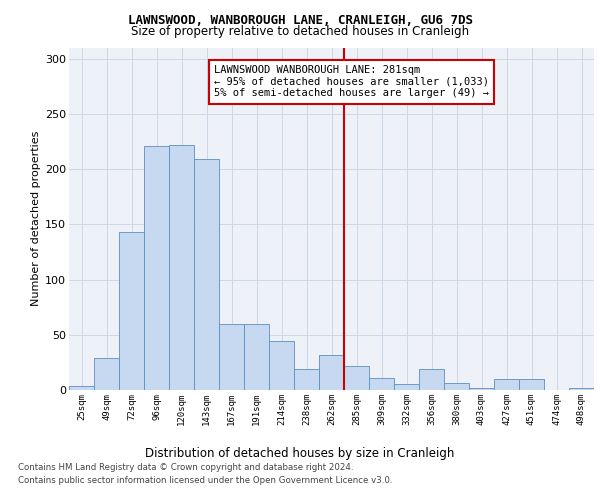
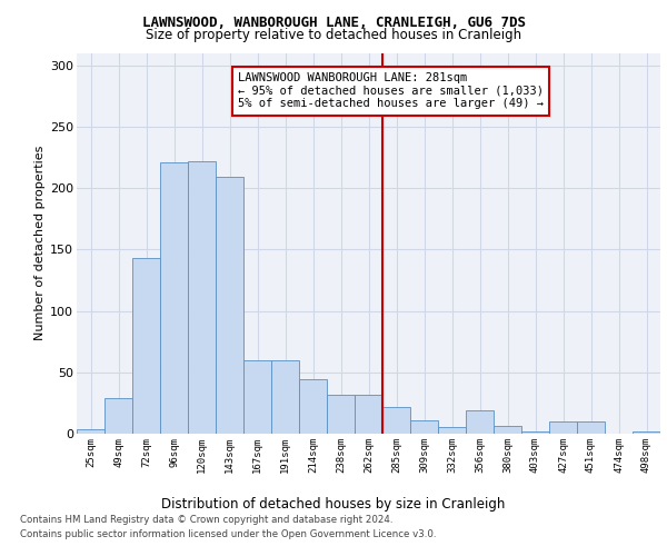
238sqm: 19 -> 32
